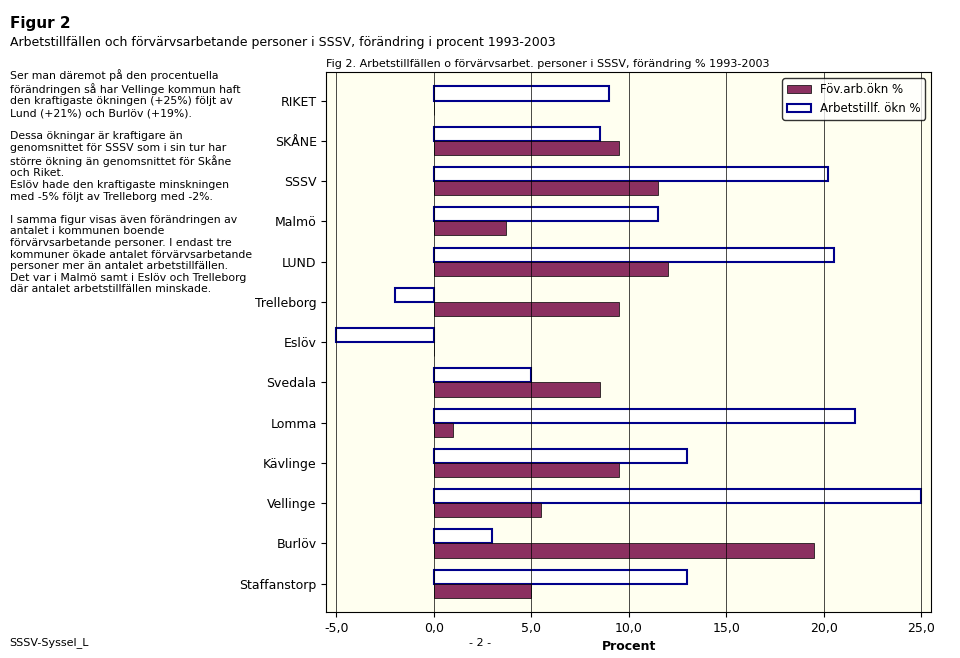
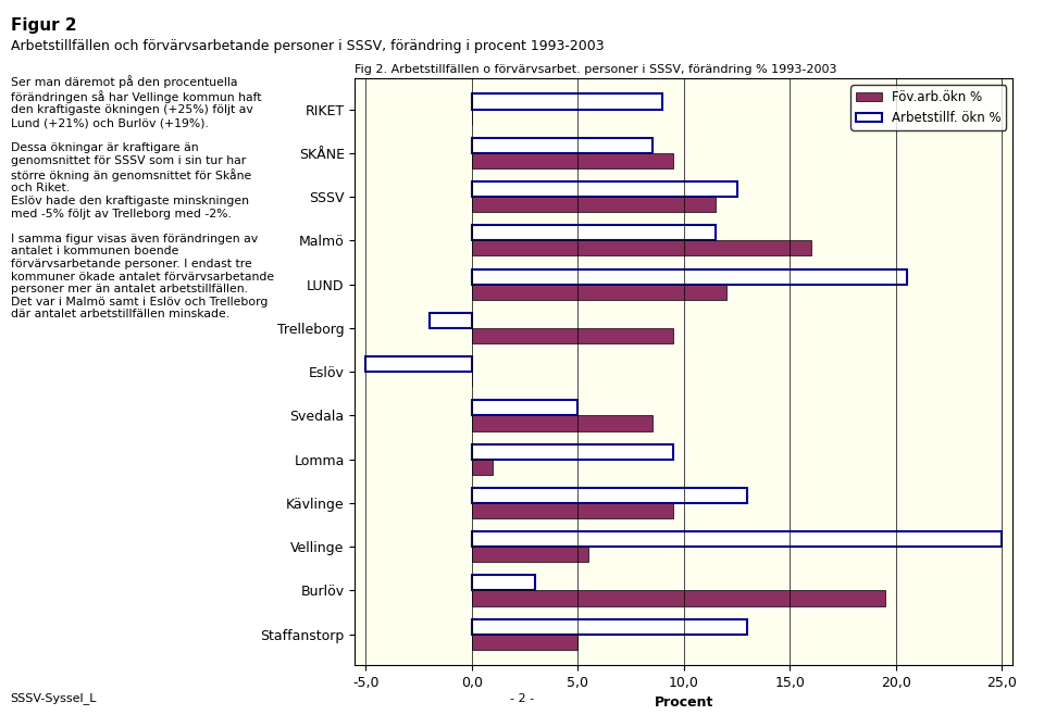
Arbetstillf. ökn %/SSSV: 20,2 -> 12,5
Föv.arb.ökn %/Malmö: 3,7 -> 16,0
Arbetstillf. ökn %/Lomma: 21,6 -> 9,5
